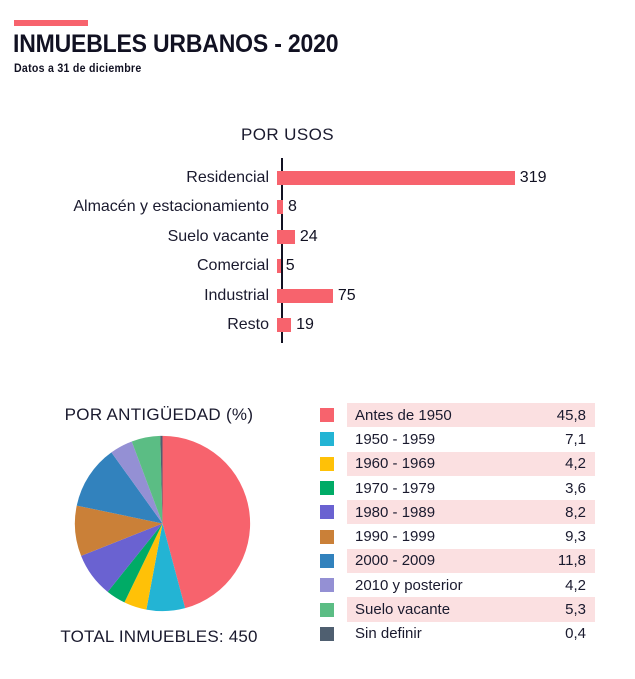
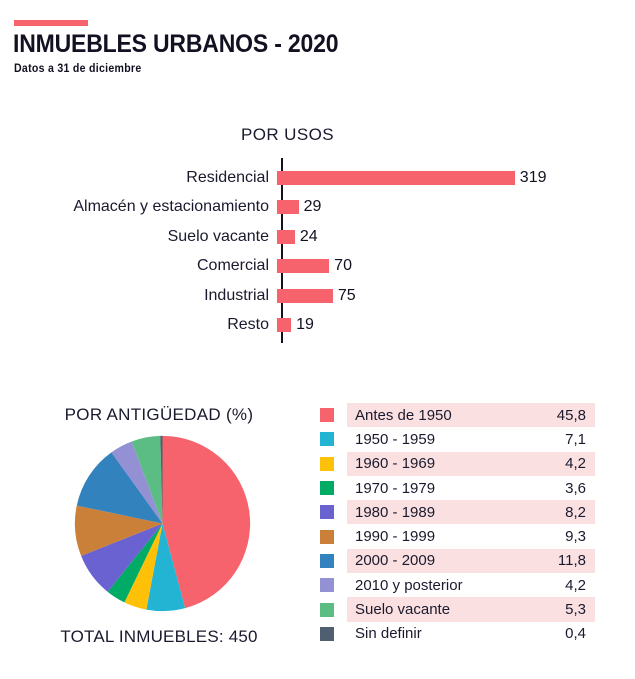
POR USOS/Almacén y estacionamiento: 8 -> 29
POR USOS/Comercial: 5 -> 70
